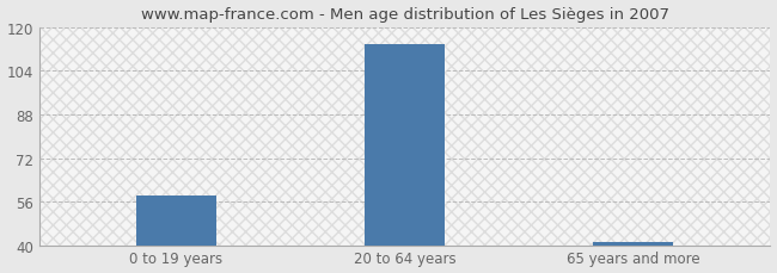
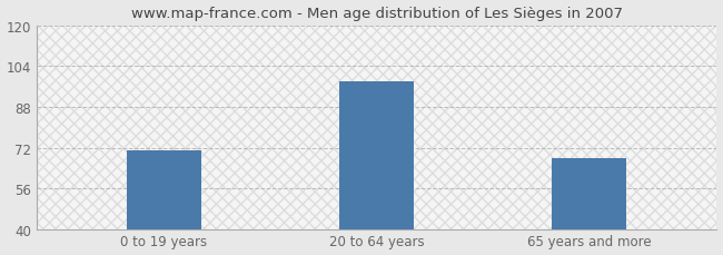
0 to 19 years: 58 -> 71
20 to 64 years: 114 -> 98
65 years and more: 41 -> 68
